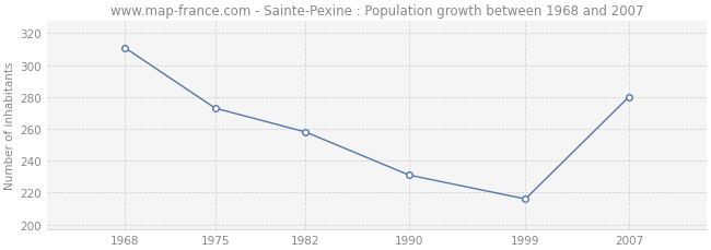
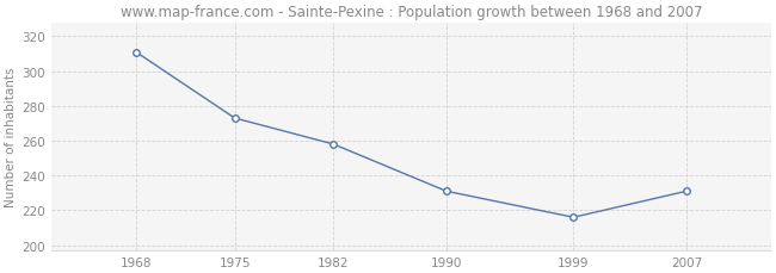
2007: 280 -> 231
